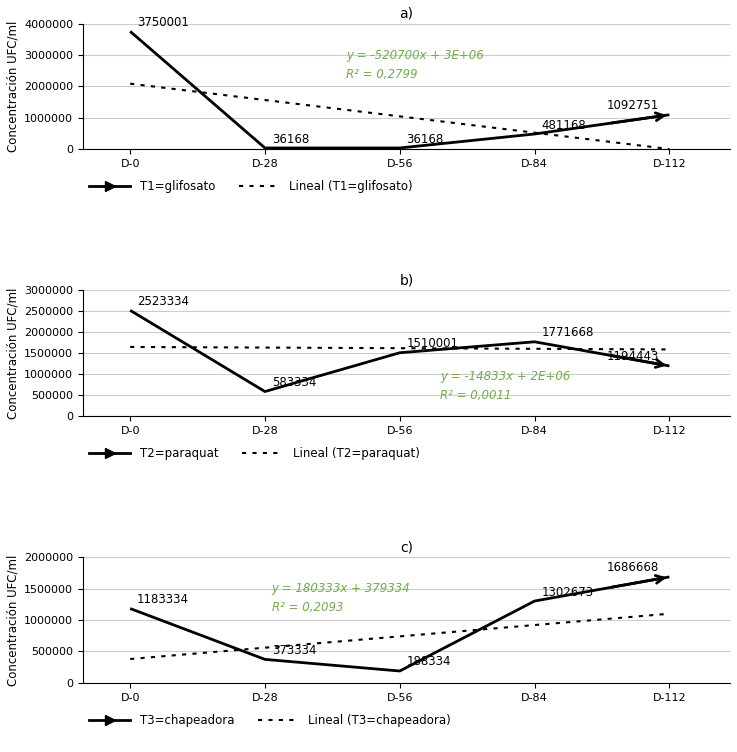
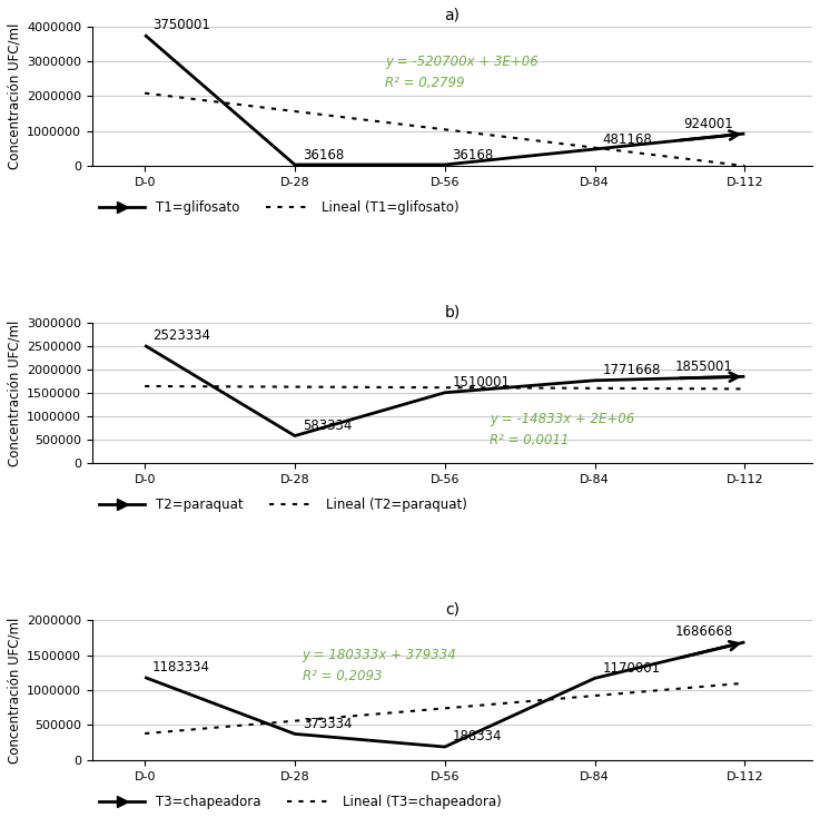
a)/D-112: 1092751 -> 924001
b)/D-112: 1194443 -> 1855001
c)/D-84: 1302673 -> 1170001
